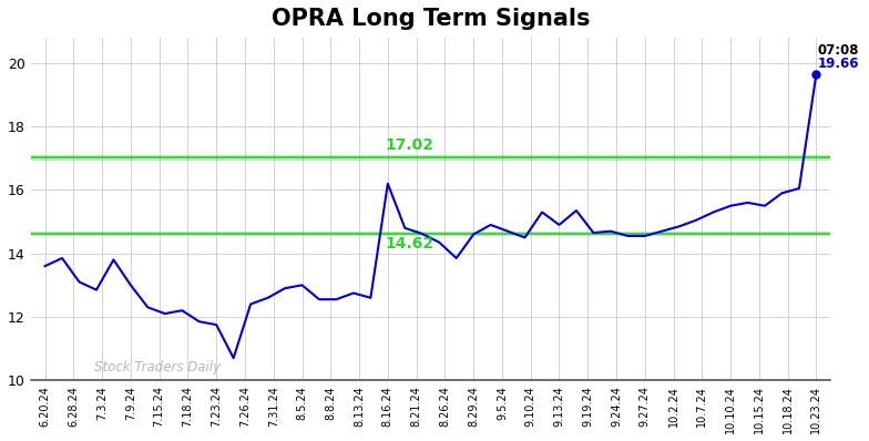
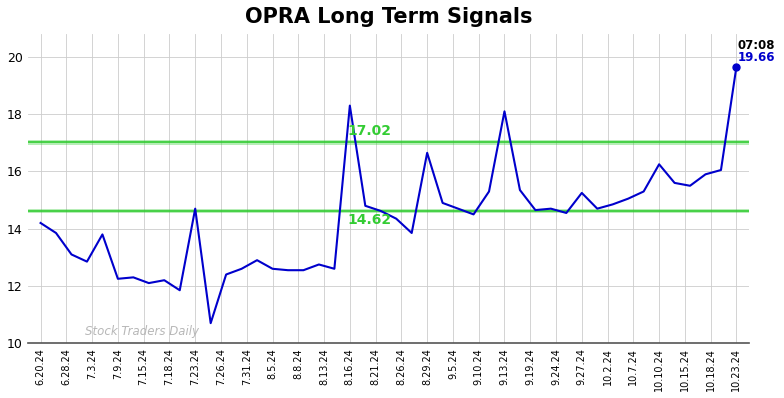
6.20.24: 13.60 -> 14.20
7.9.24: 13.00 -> 12.25
7.23.24: 11.75 -> 14.70
8.5.24: 13.00 -> 12.60
8.16.24: 16.20 -> 18.30
8.29.24: 14.60 -> 16.65
9.13.24: 14.90 -> 18.10
9.27.24: 14.55 -> 15.25
10.10.24: 15.50 -> 16.25
